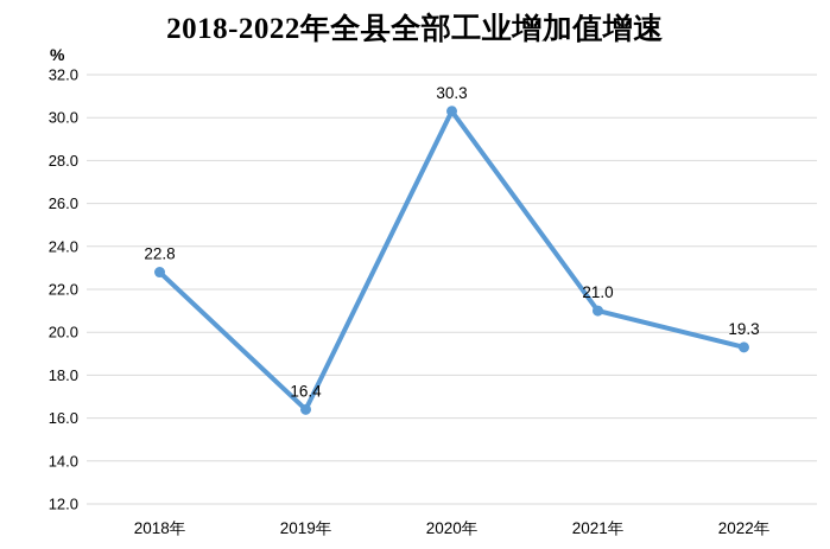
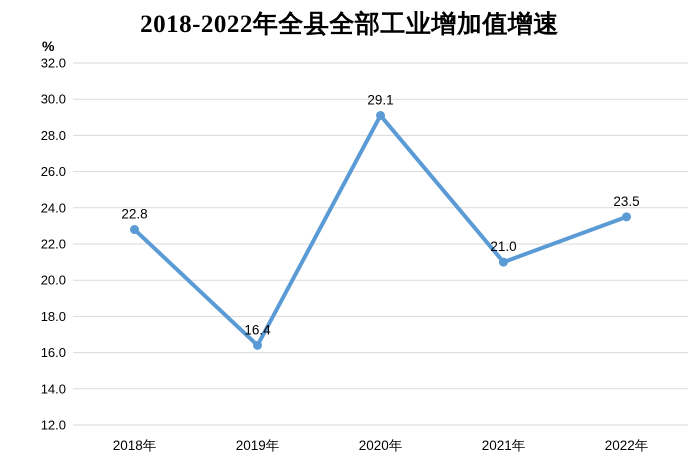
2020年: 30.3 -> 29.1
2022年: 19.3 -> 23.5
